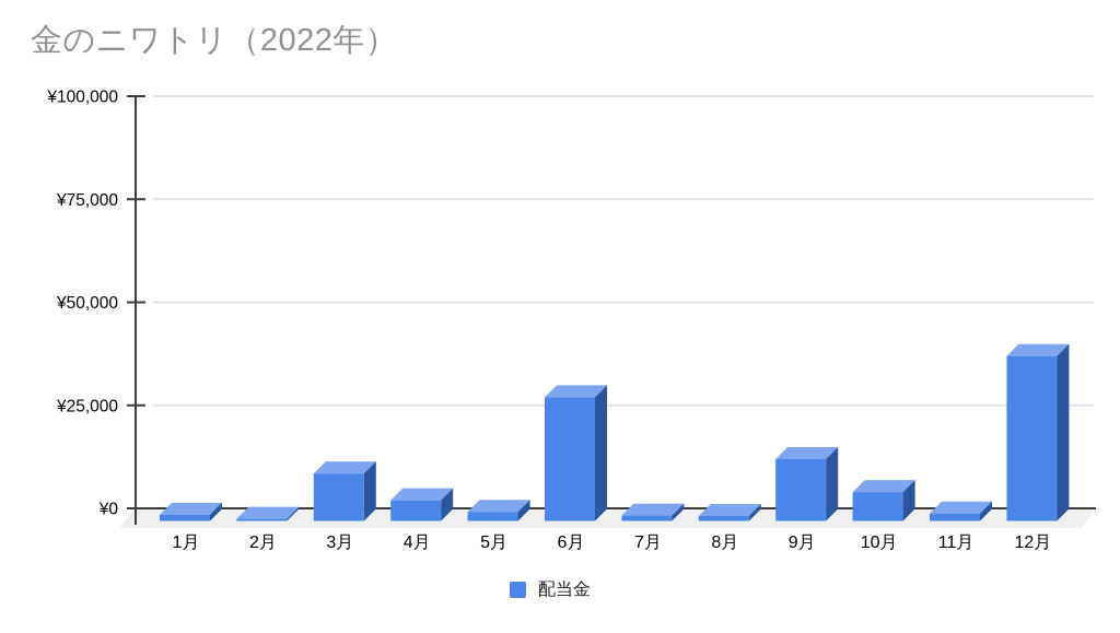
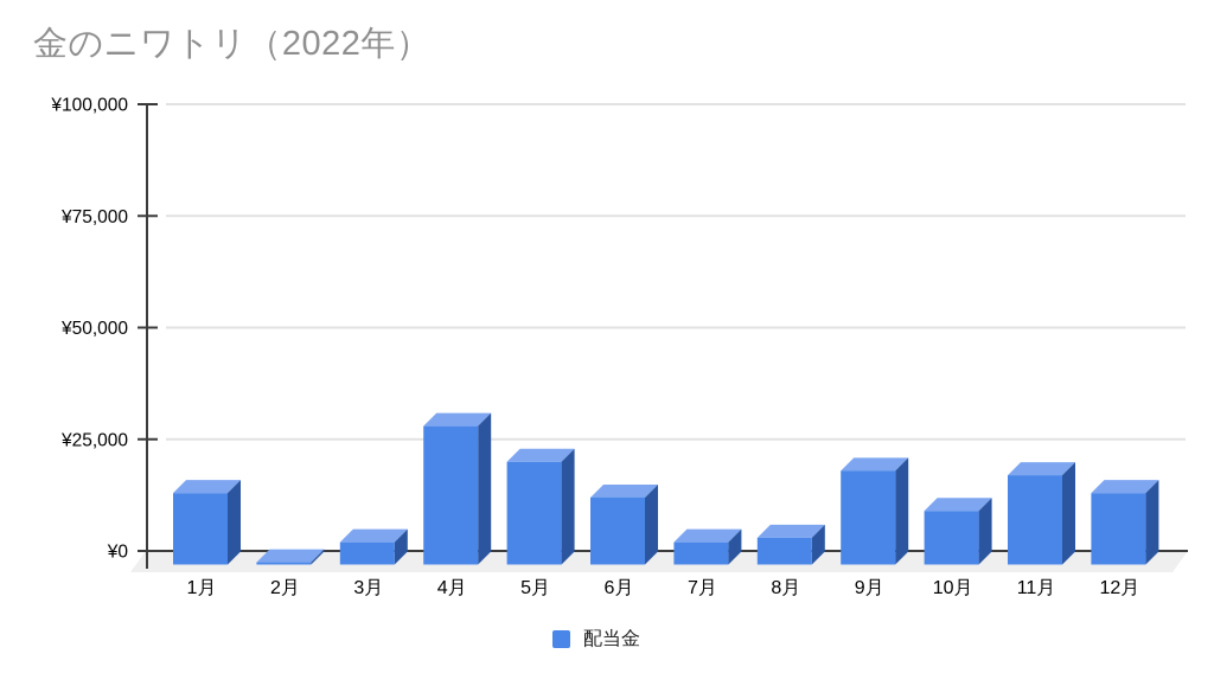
1月: ¥2000 -> ¥16000
3月: ¥12000 -> ¥5000
4月: ¥5000 -> ¥31000
5月: ¥2000 -> ¥23000
6月: ¥30000 -> ¥15000
7月: ¥1000 -> ¥5000
8月: ¥1000 -> ¥6000
9月: ¥15000 -> ¥21000
10月: ¥7000 -> ¥12000
11月: ¥2000 -> ¥20000
12月: ¥40000 -> ¥16000
